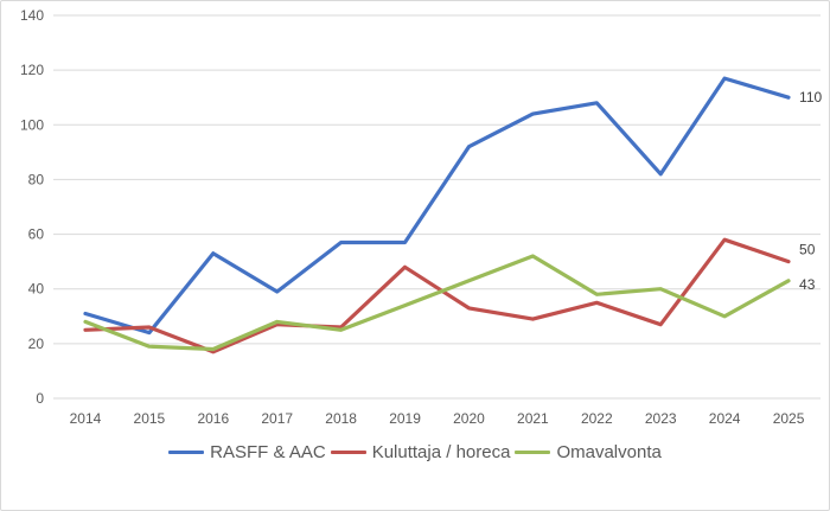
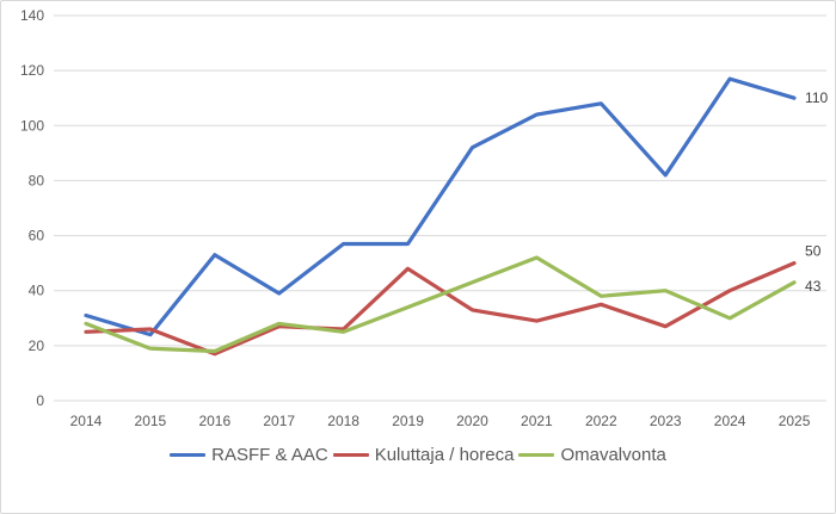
Kuluttaja / horeca/2024: 58 -> 40
